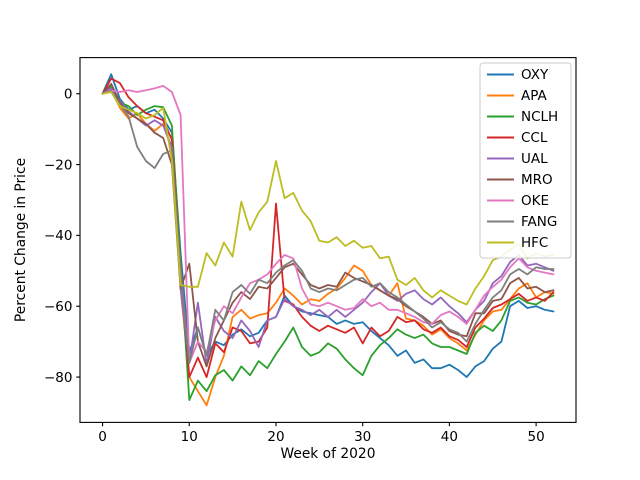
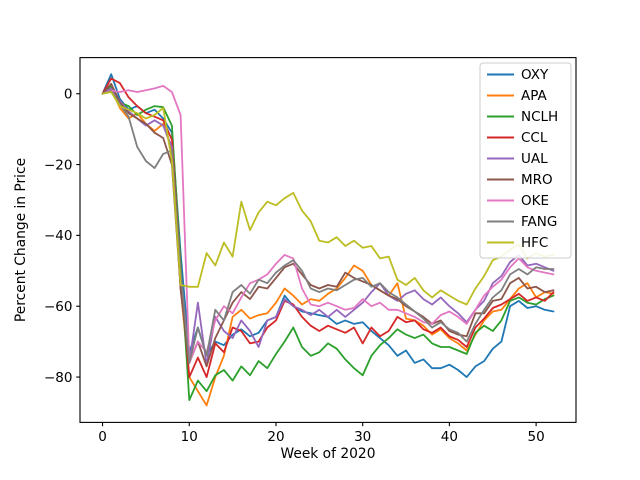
MRO/10: -48 -> -76
CCL/20: -31 -> -64
HFC/20: -19 -> -32
